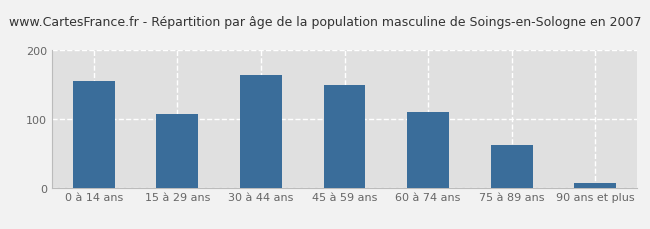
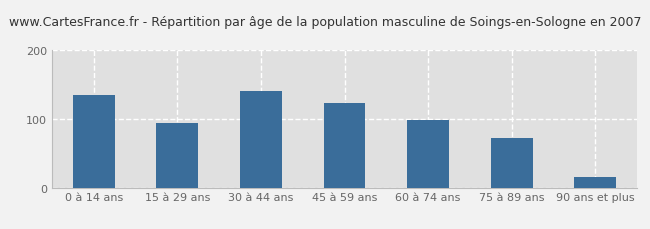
0 à 14 ans: 155 -> 134
15 à 29 ans: 106 -> 94
30 à 44 ans: 163 -> 140
45 à 59 ans: 148 -> 122
60 à 74 ans: 109 -> 98
75 à 89 ans: 62 -> 72
90 ans et plus: 7 -> 16
